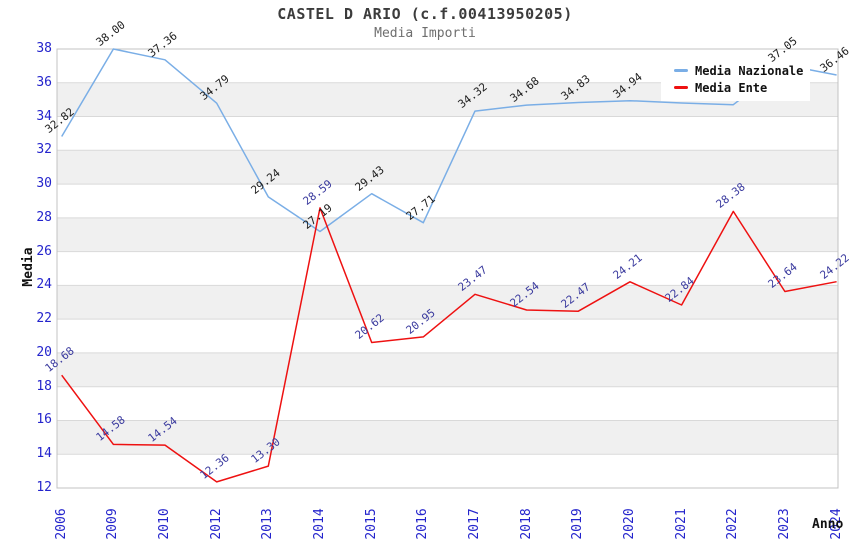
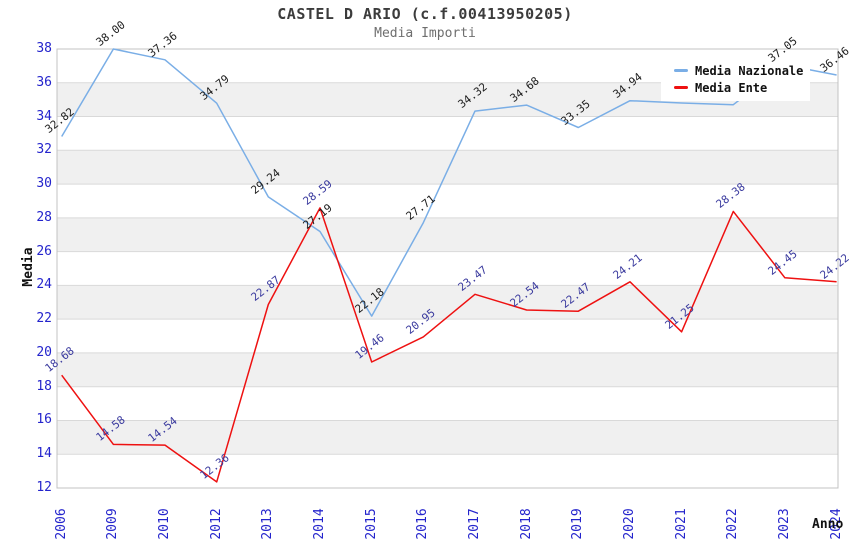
Media Ente/2013: 13.30 -> 22.87
Media Nazionale/2015: 29.43 -> 22.18
Media Ente/2015: 20.62 -> 19.46
Media Nazionale/2019: 34.83 -> 33.35
Media Ente/2021: 22.84 -> 21.25
Media Ente/2023: 23.64 -> 24.45
